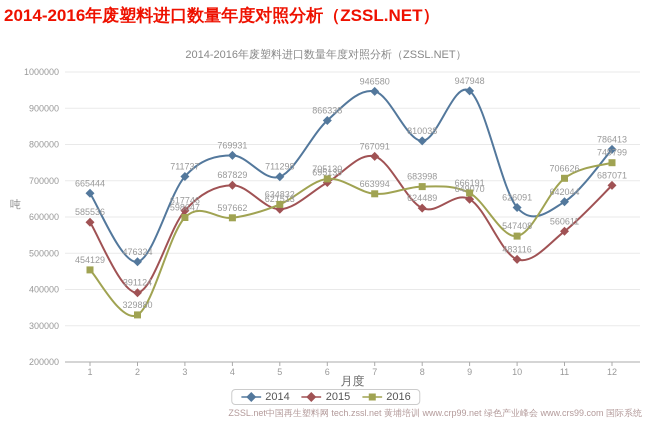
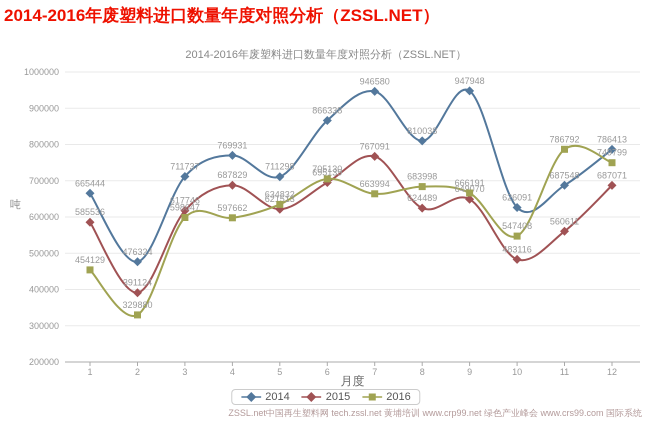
2014/11: 642044 -> 687548
2016/11: 706626 -> 786792
